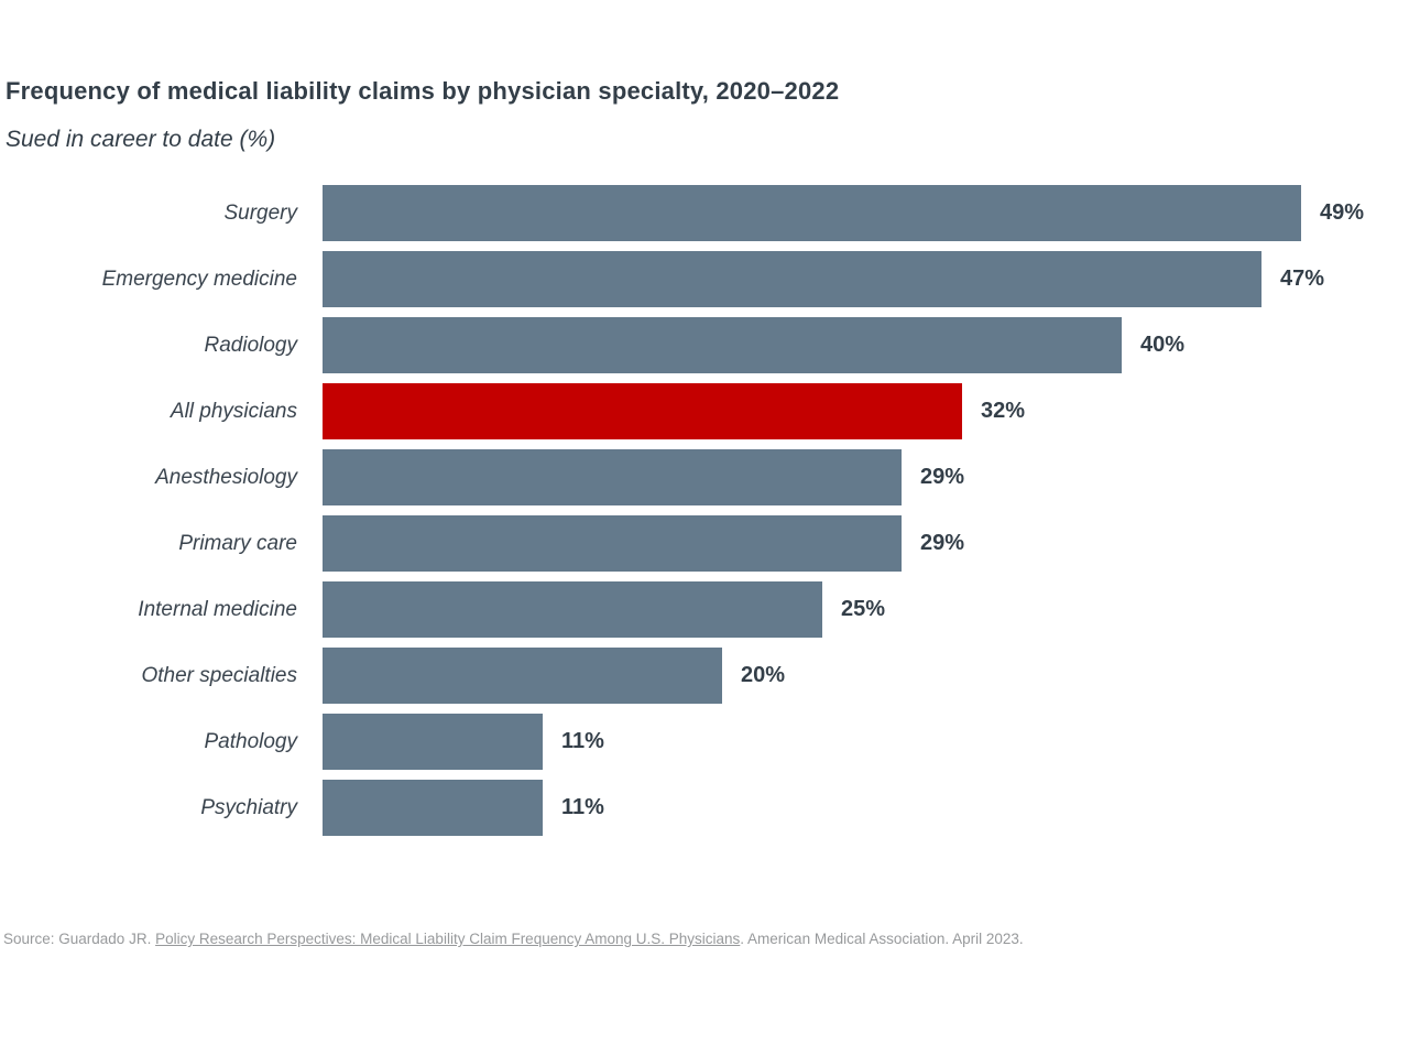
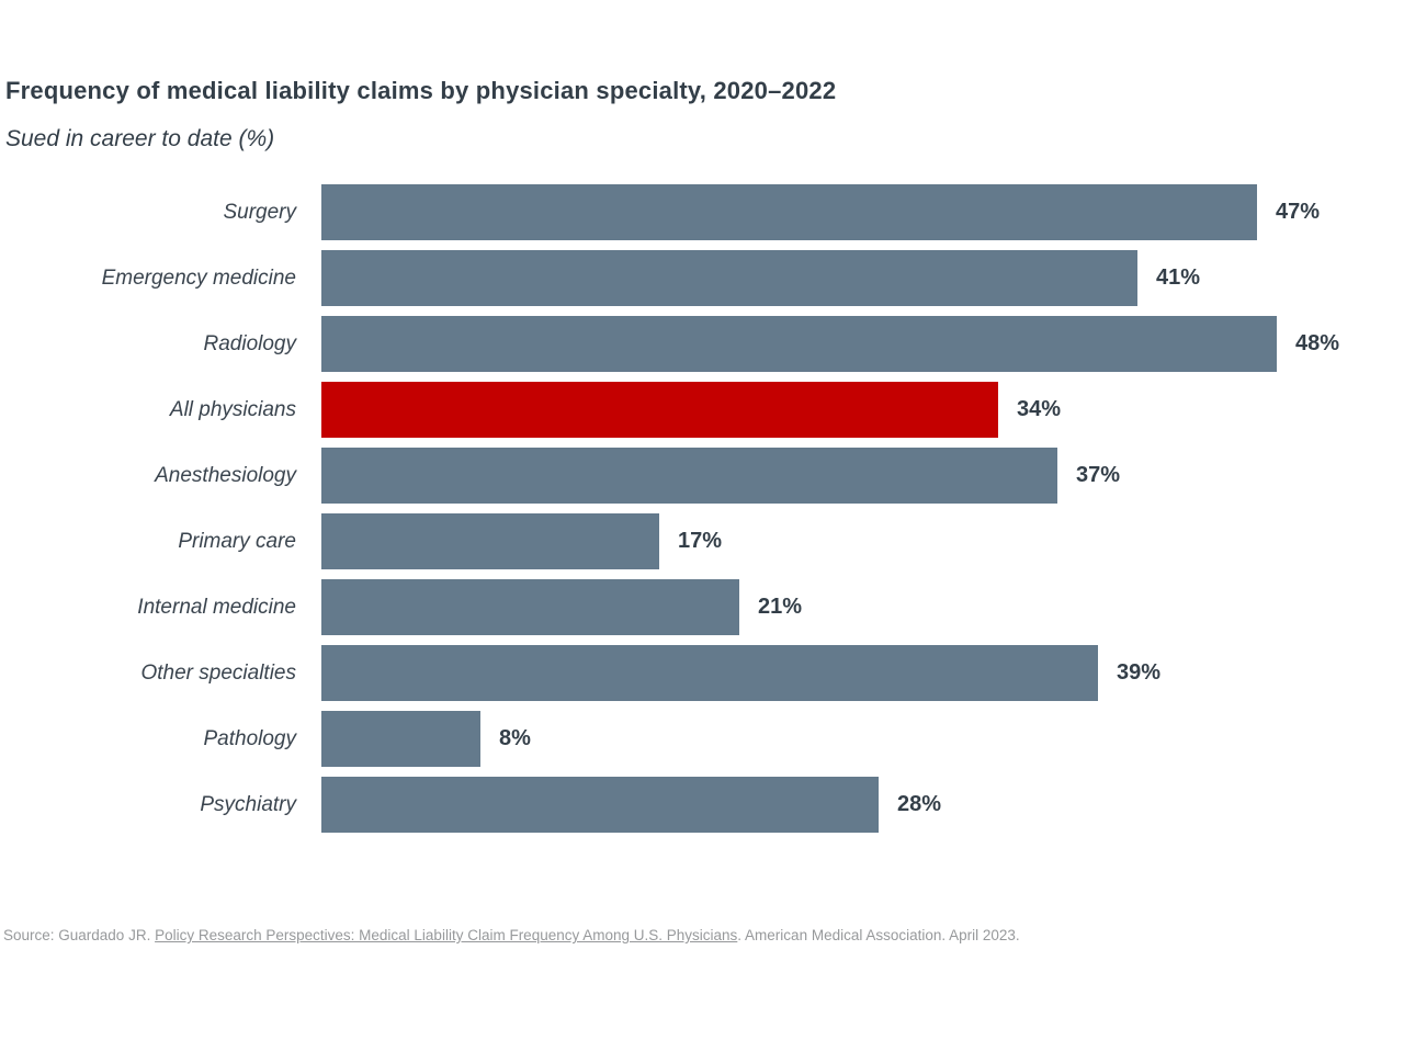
Surgery: 49% -> 47%
Emergency medicine: 47% -> 41%
Radiology: 40% -> 48%
All physicians: 32% -> 34%
Anesthesiology: 29% -> 37%
Primary care: 29% -> 17%
Internal medicine: 25% -> 21%
Other specialties: 20% -> 39%
Pathology: 11% -> 8%
Psychiatry: 11% -> 28%
